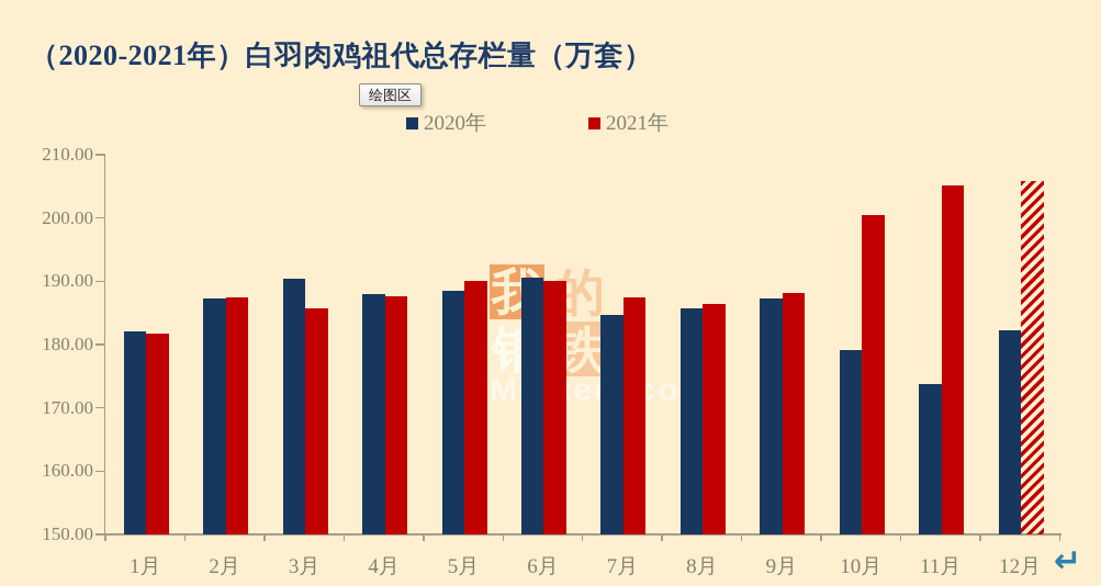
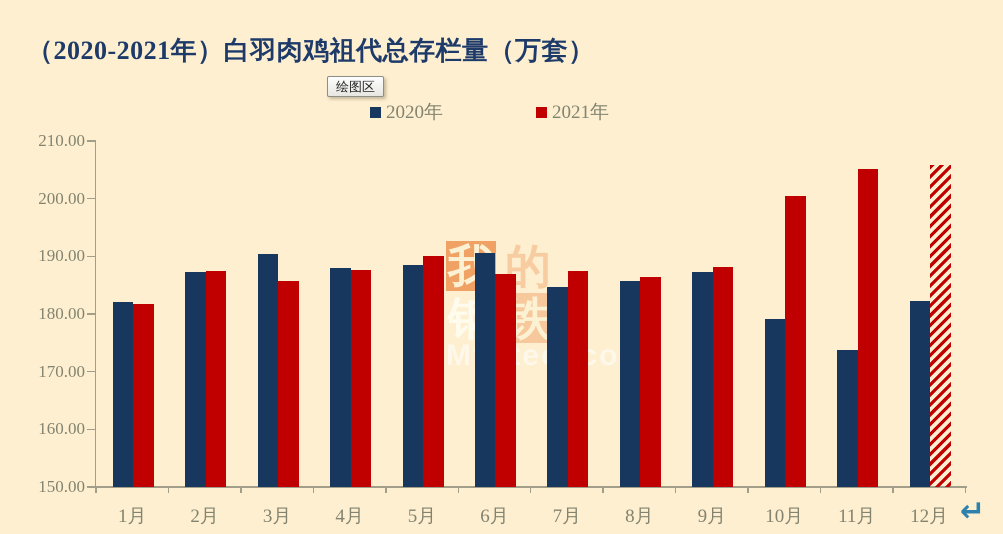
2021年/6月: 190 -> 187
